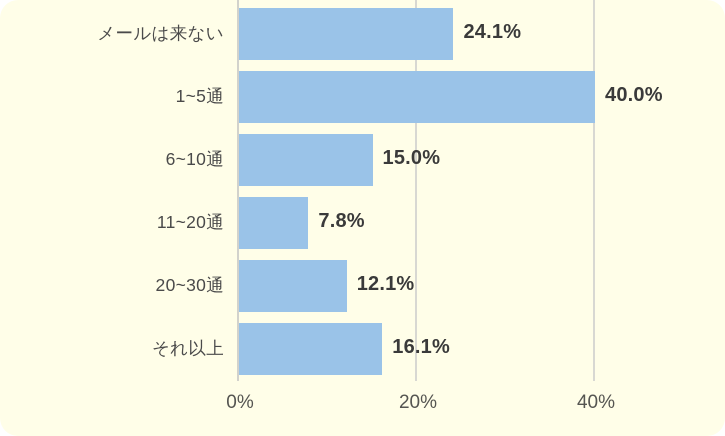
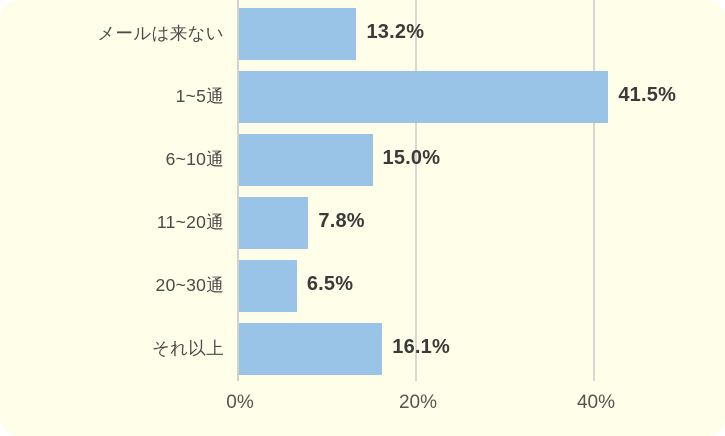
メールは来ない: 24.1% -> 13.2%
1~5通: 40.0% -> 41.5%
20~30通: 12.1% -> 6.5%
